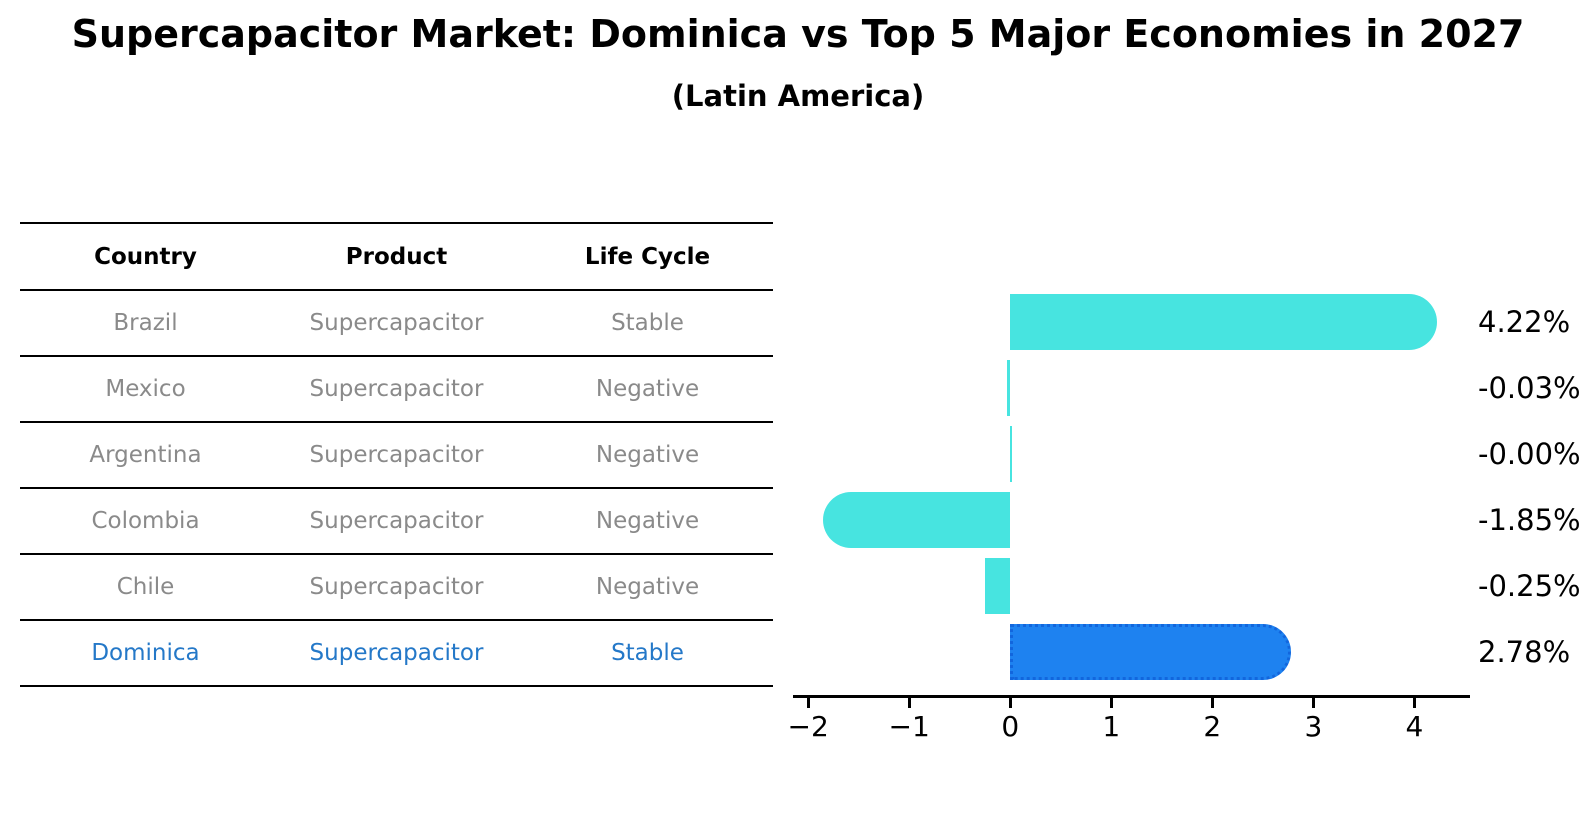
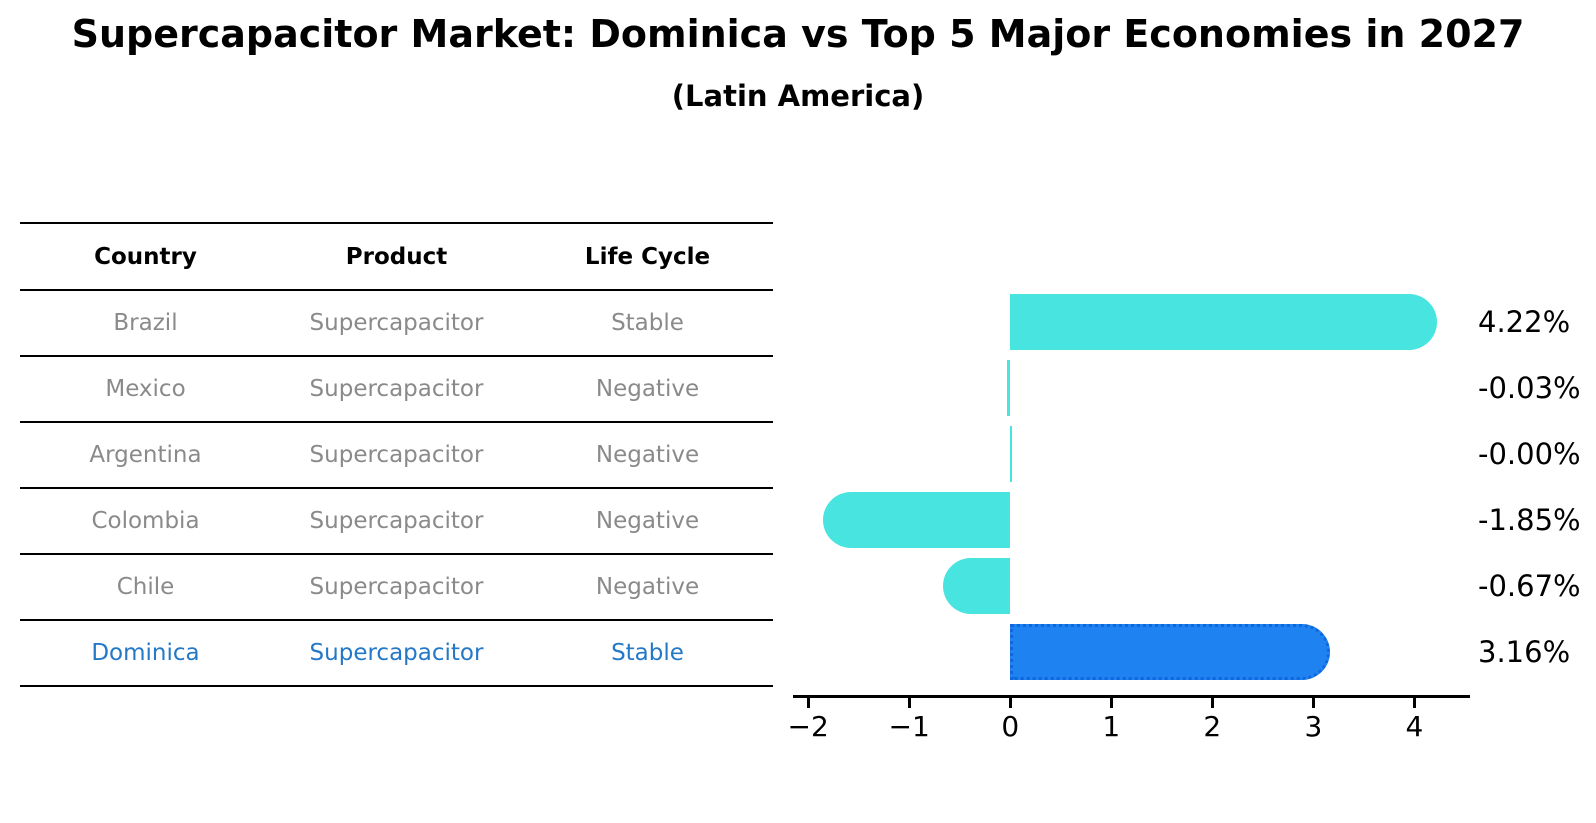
Chile: -0.25% -> -0.67%
Dominica: 2.78% -> 3.16%
